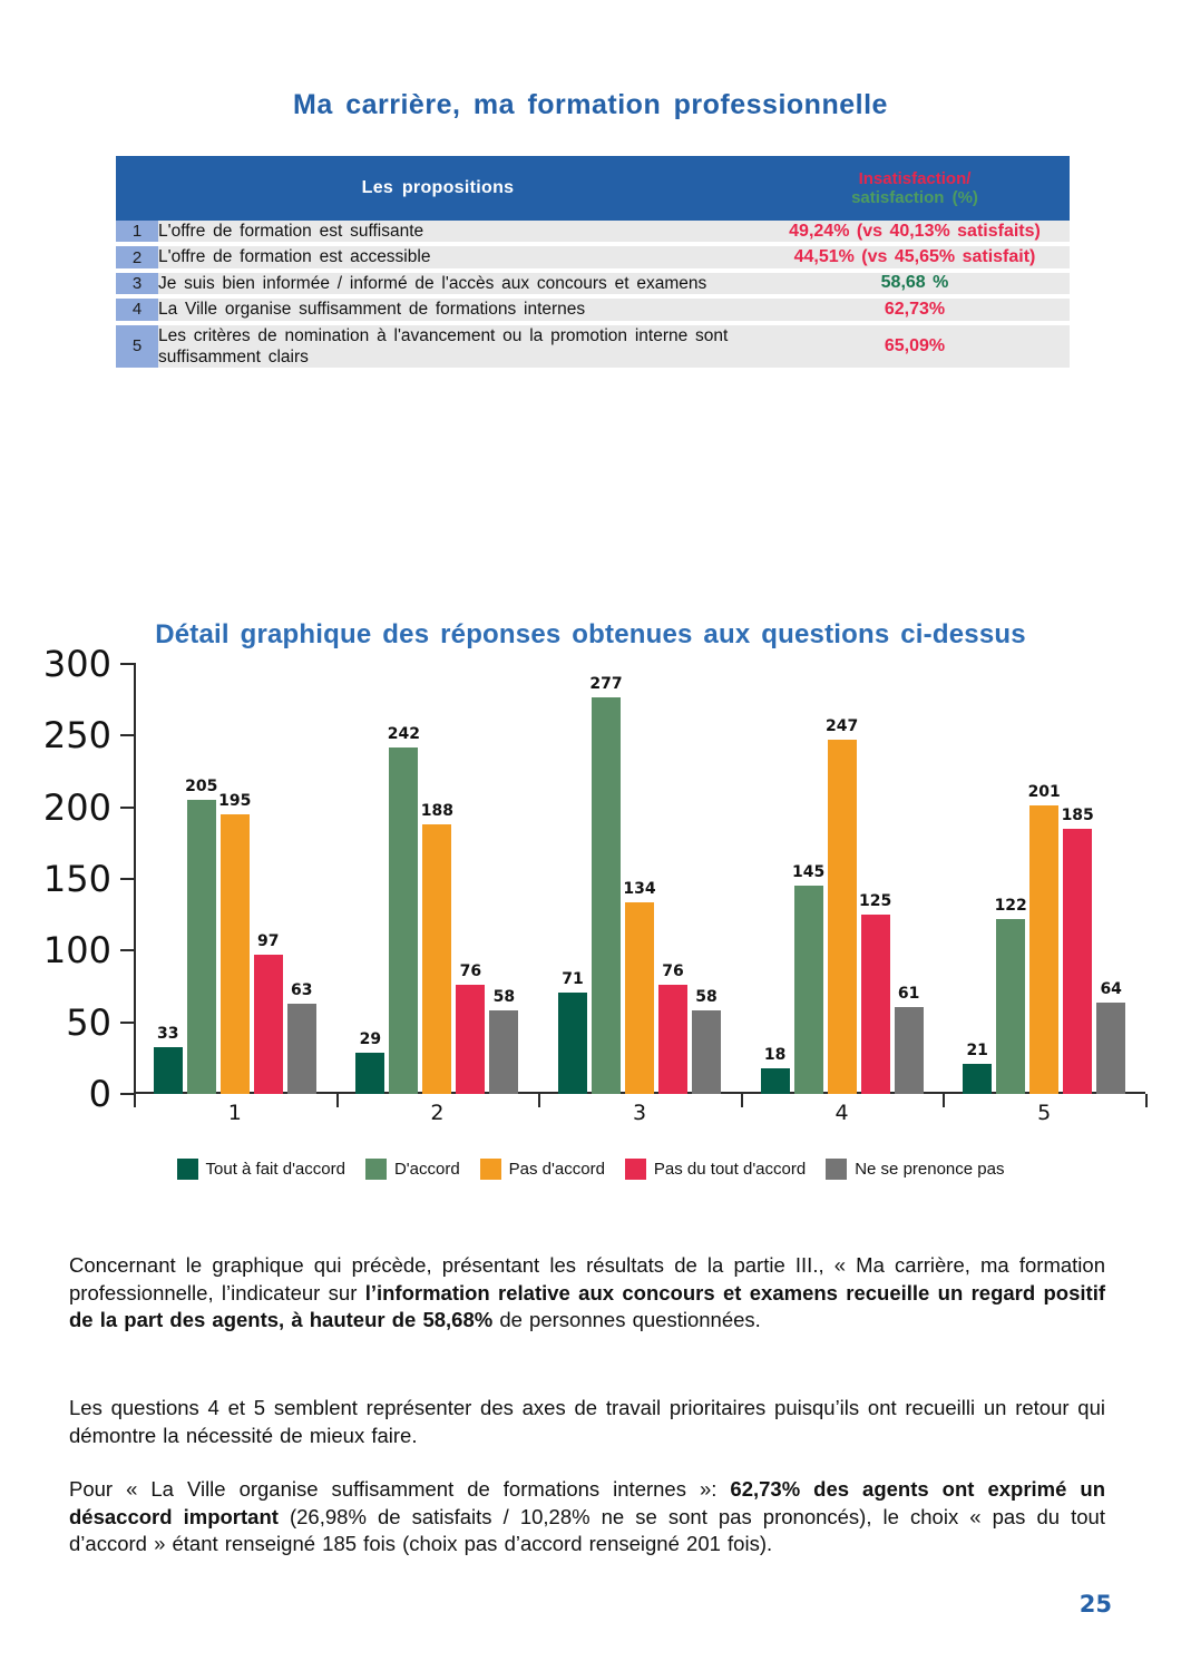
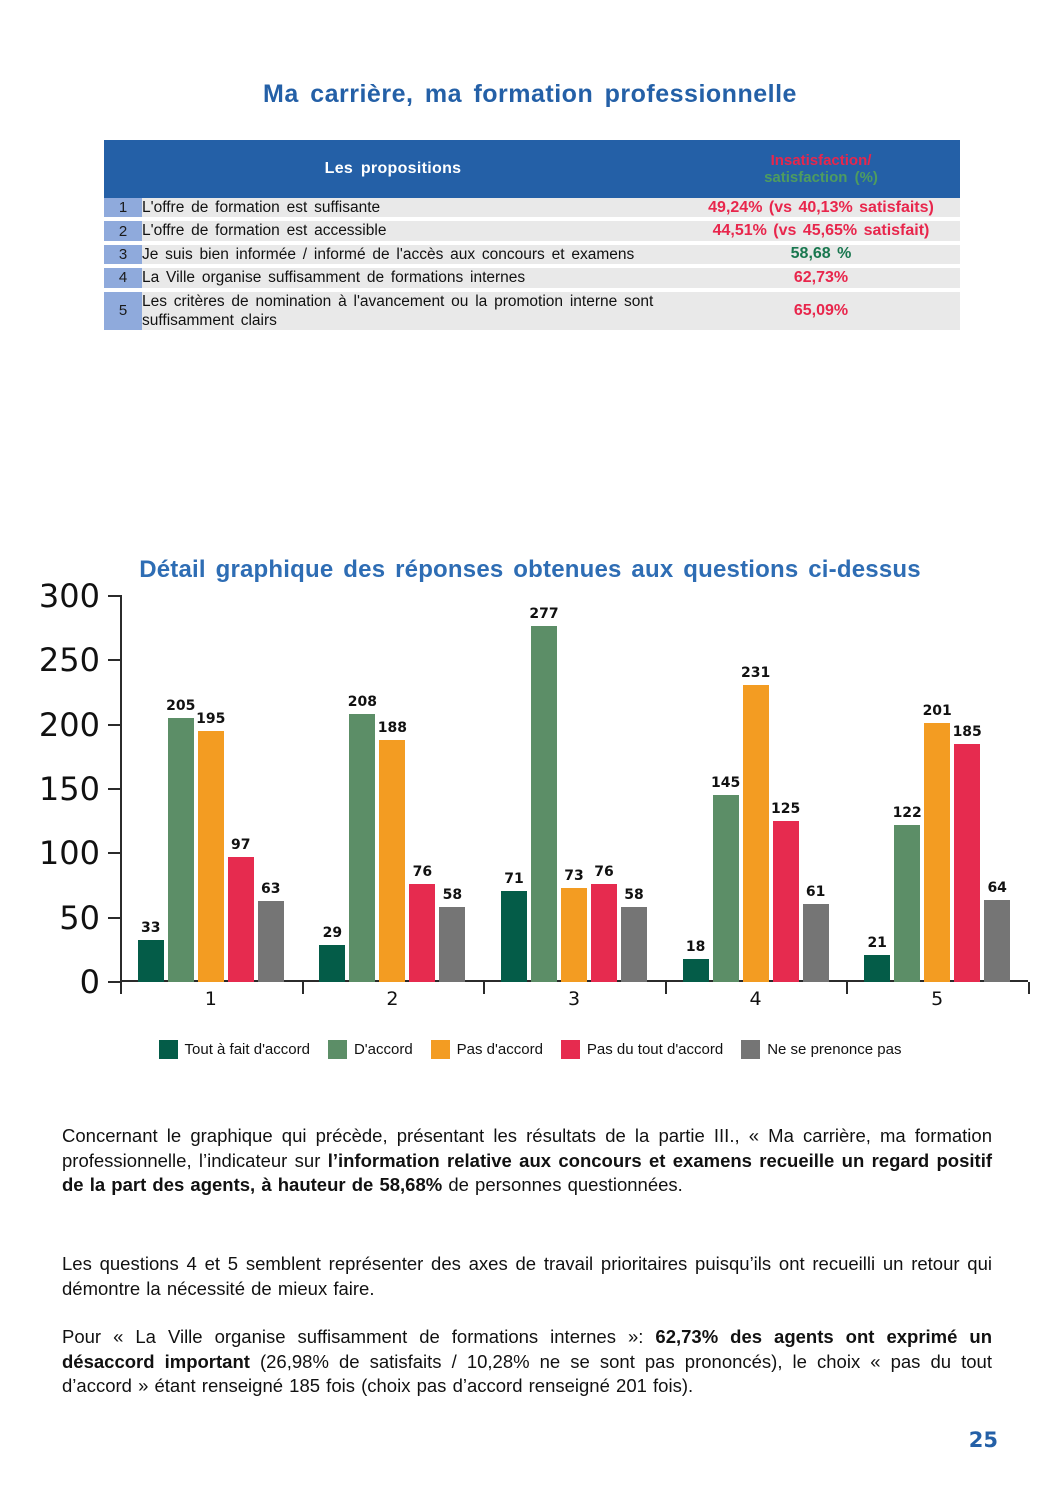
D'accord/2: 242 -> 208
Pas d'accord/3: 134 -> 73
Pas d'accord/4: 247 -> 231
